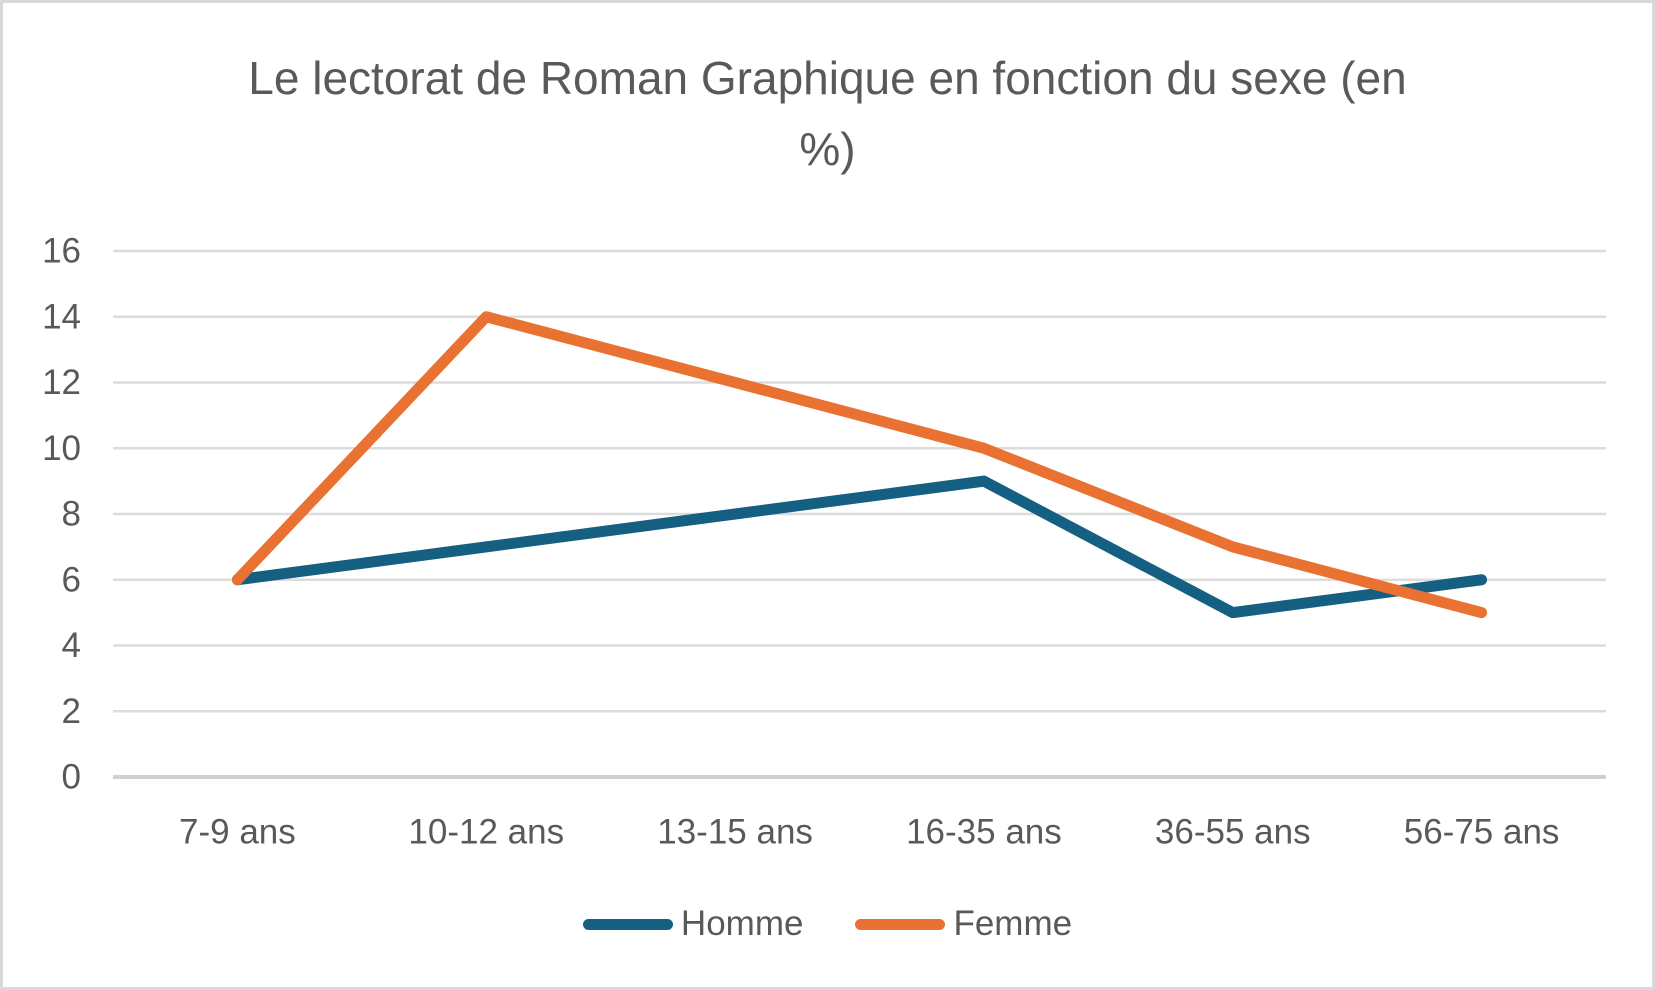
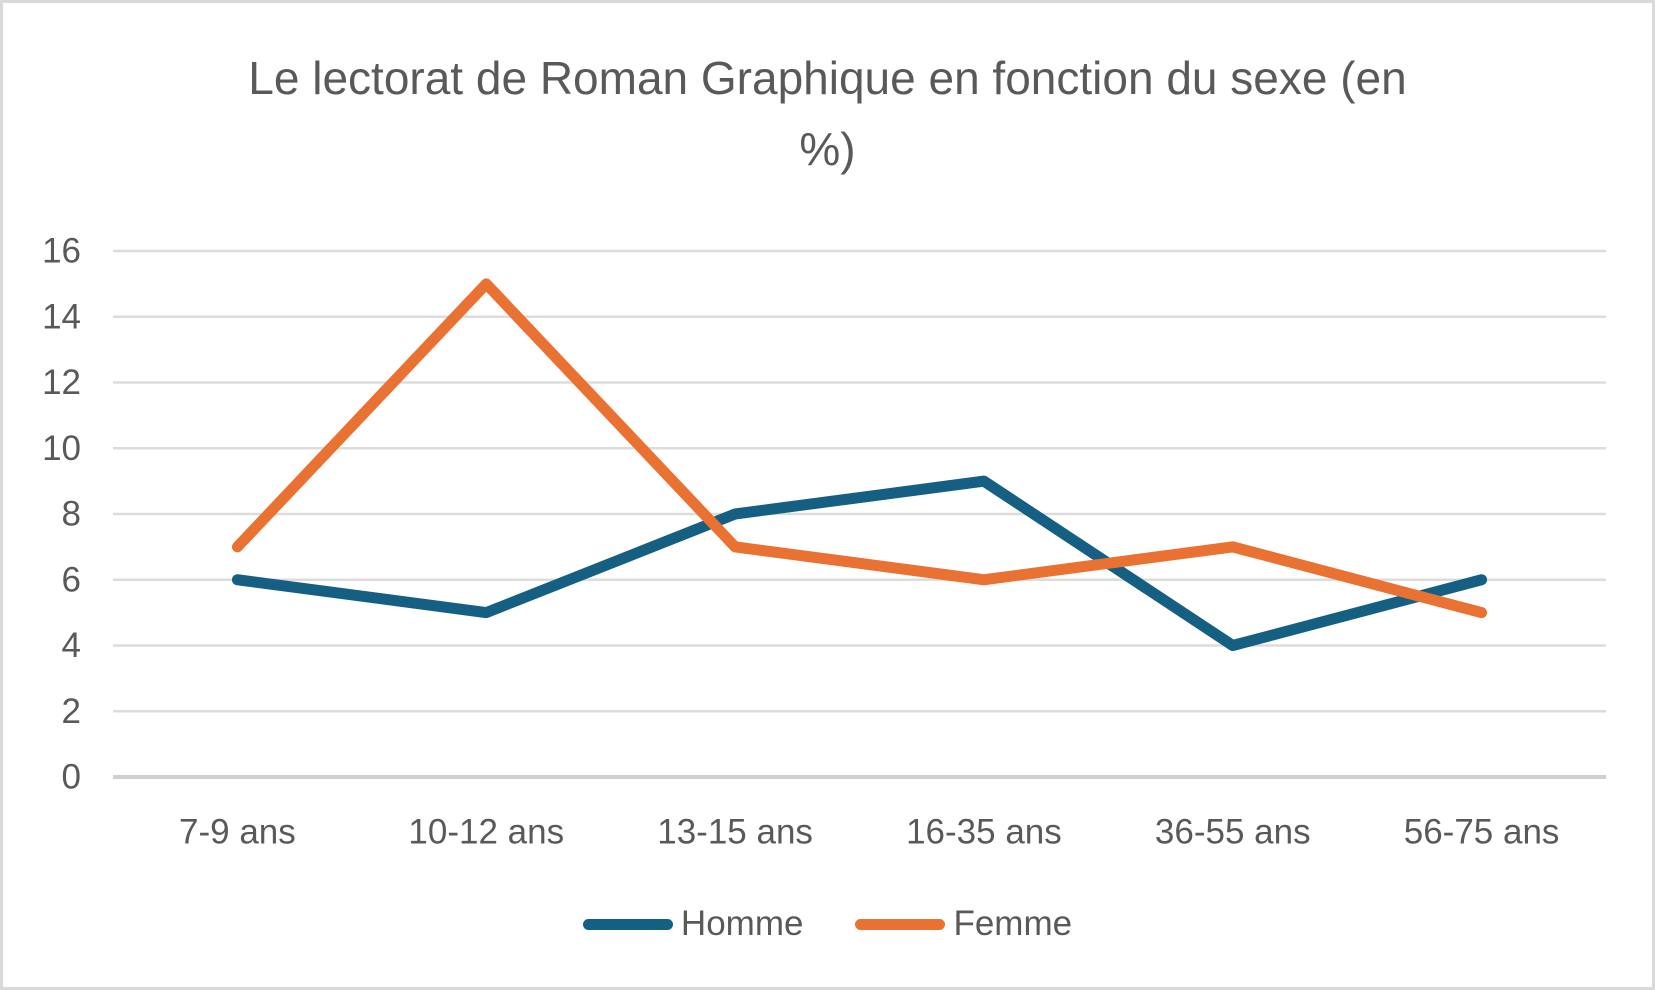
Femme/7-9 ans: 6 -> 7
Homme/10-12 ans: 7 -> 5
Femme/10-12 ans: 14 -> 15
Femme/13-15 ans: 12 -> 7
Femme/16-35 ans: 10 -> 6
Homme/36-55 ans: 5 -> 4
